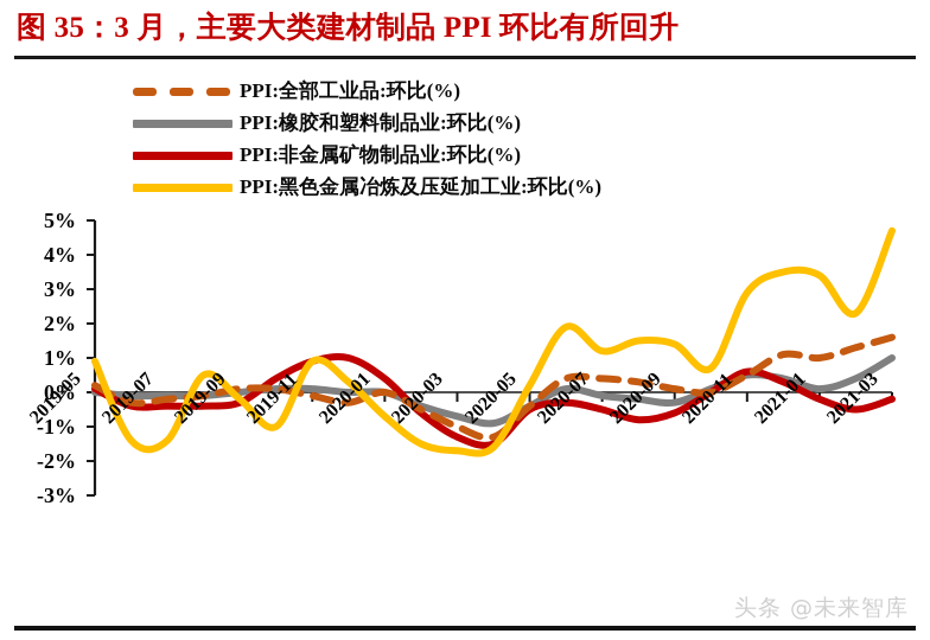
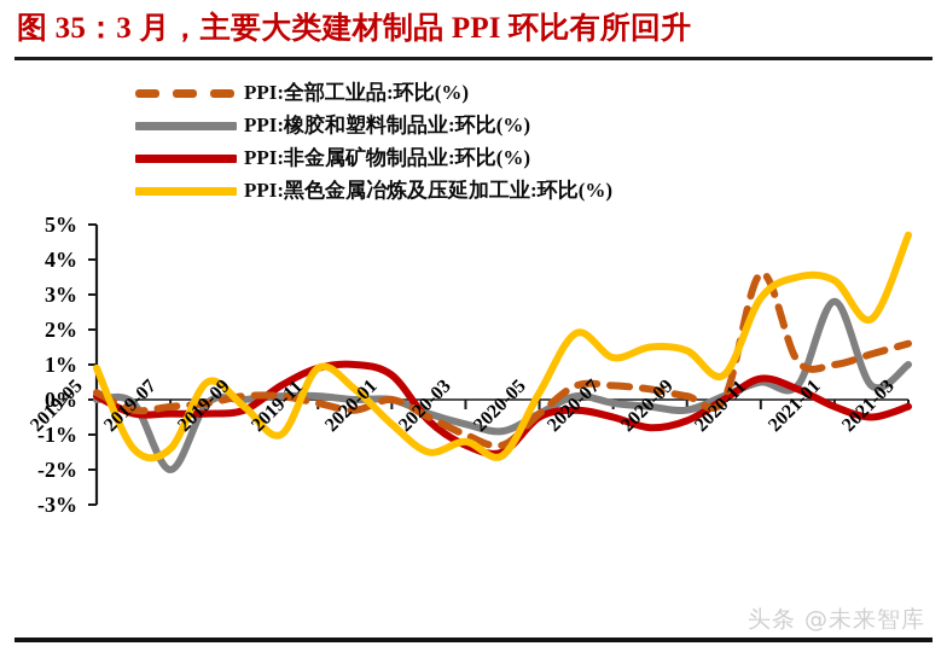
PPI:橡胶和塑料制品业:环比(%)/2019-07: -0.1% -> -2.0%
PPI:非金属矿物制品业:环比(%)/2020-01: 0.4% -> 0.7%
PPI:黑色金属冶炼及压延加工业:环比(%)/2020-03: -1.7% -> -1.2%
PPI:全部工业品:环比(%)/2020-11: 0.5% -> 3.6%
PPI:橡胶和塑料制品业:环比(%)/2021-01: 0.1% -> 2.8%
